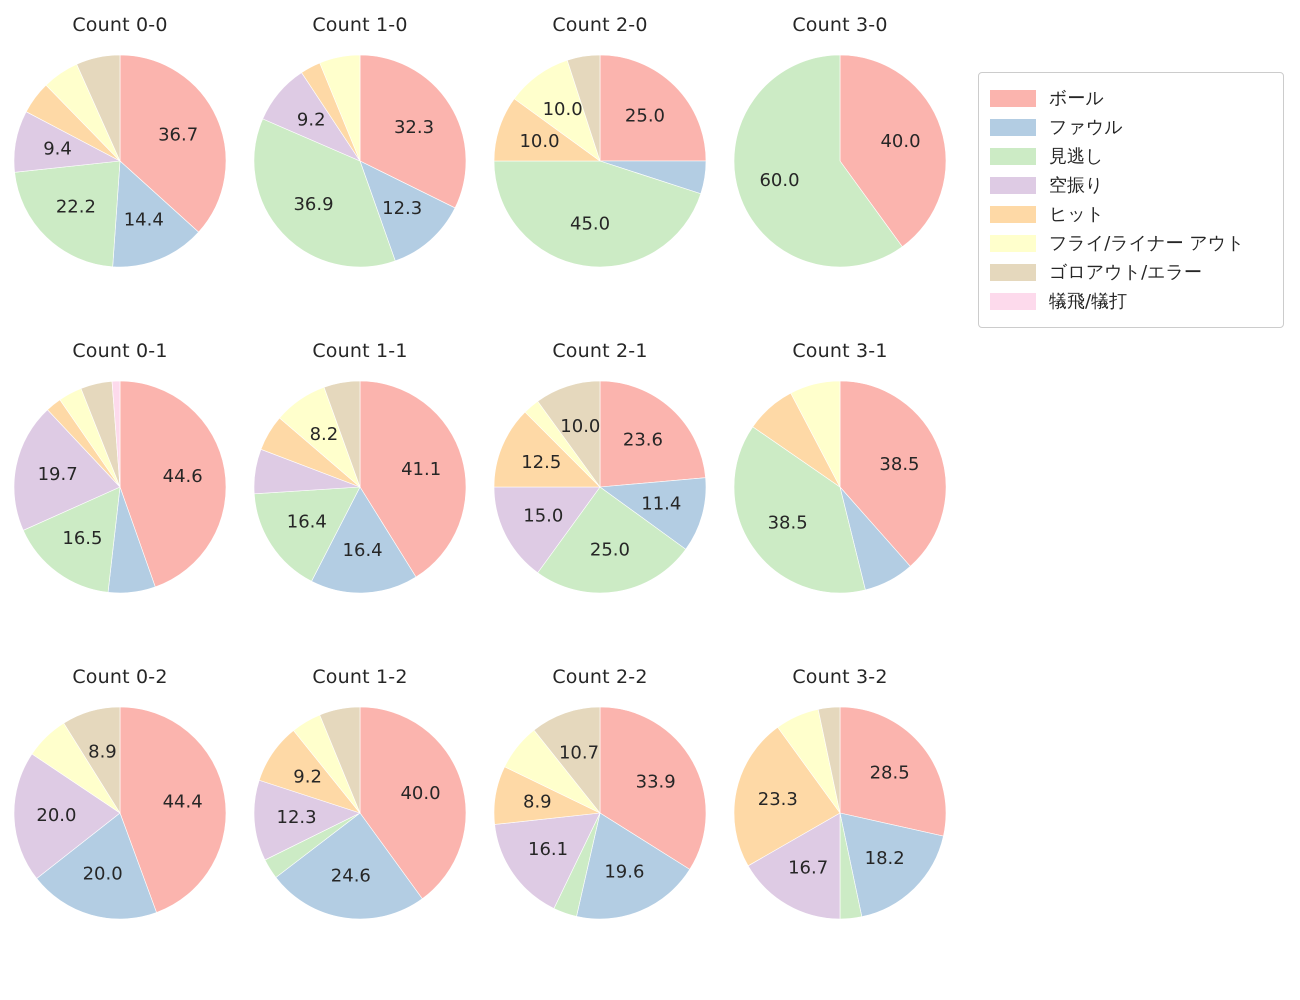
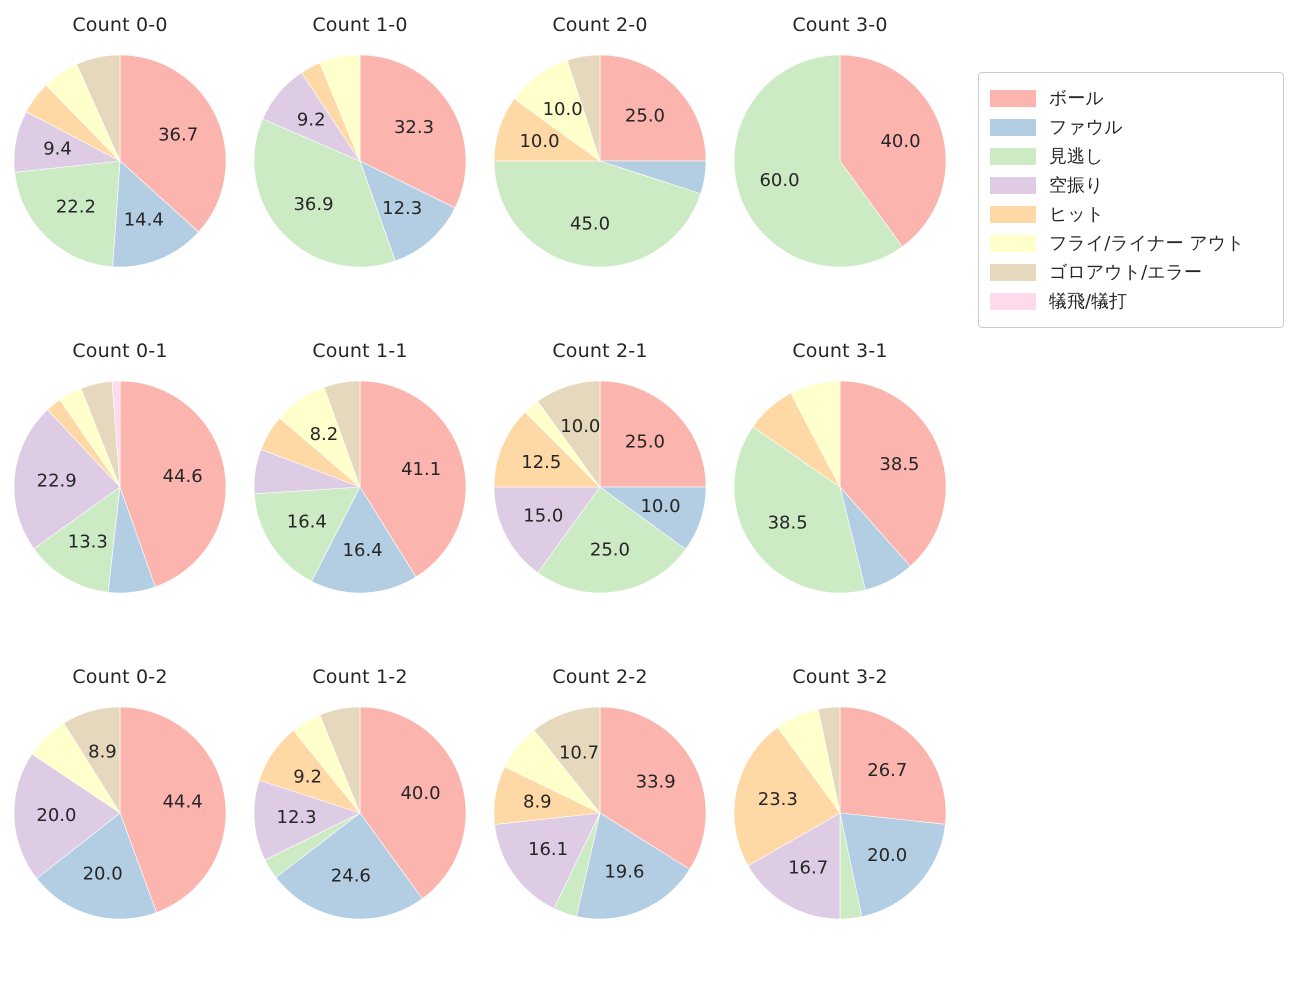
Count 0-1/見逃し: 16.5 -> 13.3
Count 0-1/空振り: 19.7 -> 22.9
Count 2-1/ボール: 23.6 -> 25.0
Count 2-1/ファウル: 11.4 -> 10.0
Count 3-2/ボール: 28.5 -> 26.7
Count 3-2/ファウル: 18.2 -> 20.0
